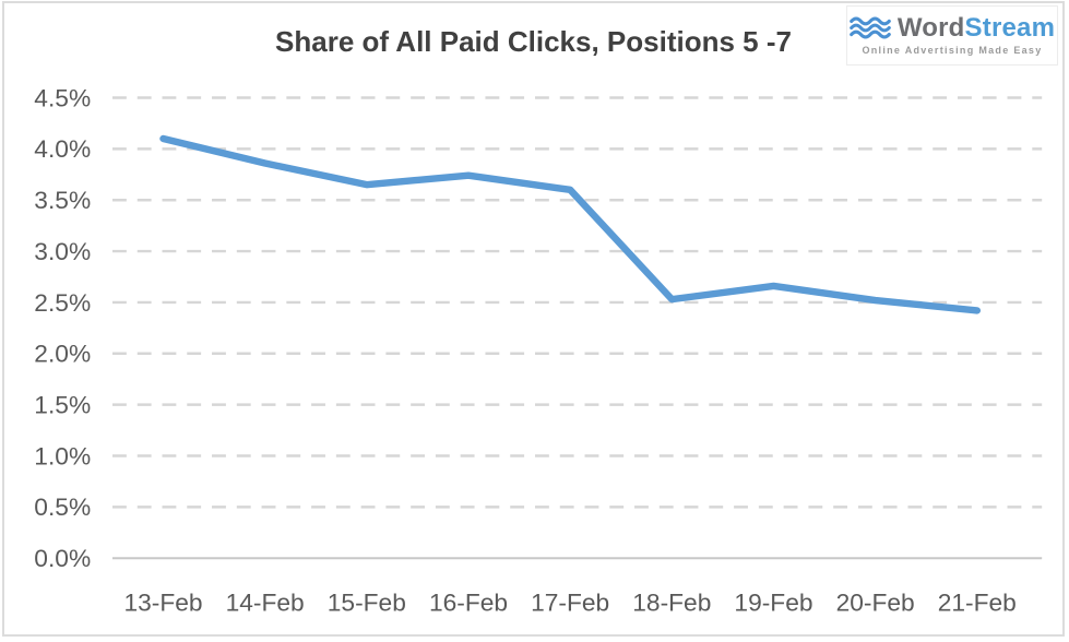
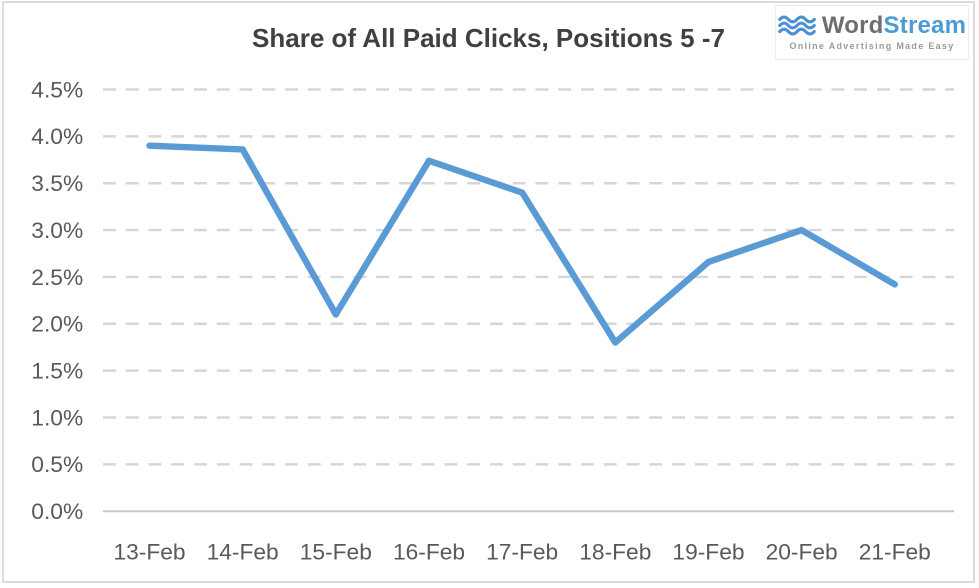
13-Feb: 4.1% -> 3.9%
15-Feb: 3.6% -> 2.1%
17-Feb: 3.6% -> 3.4%
18-Feb: 2.5% -> 1.8%
20-Feb: 2.5% -> 3.0%
